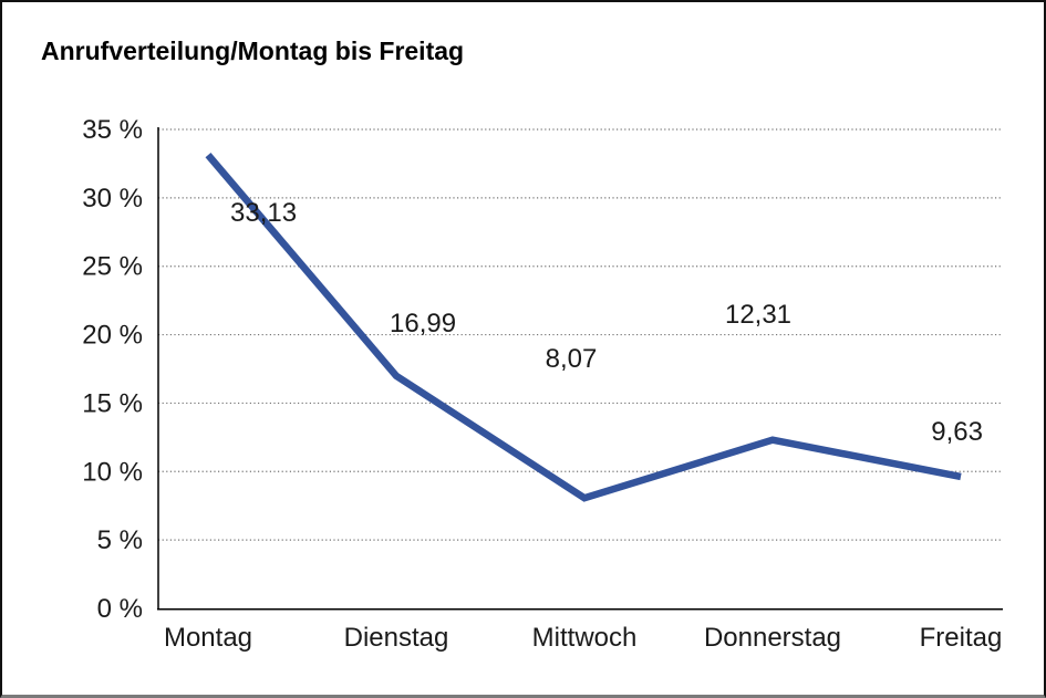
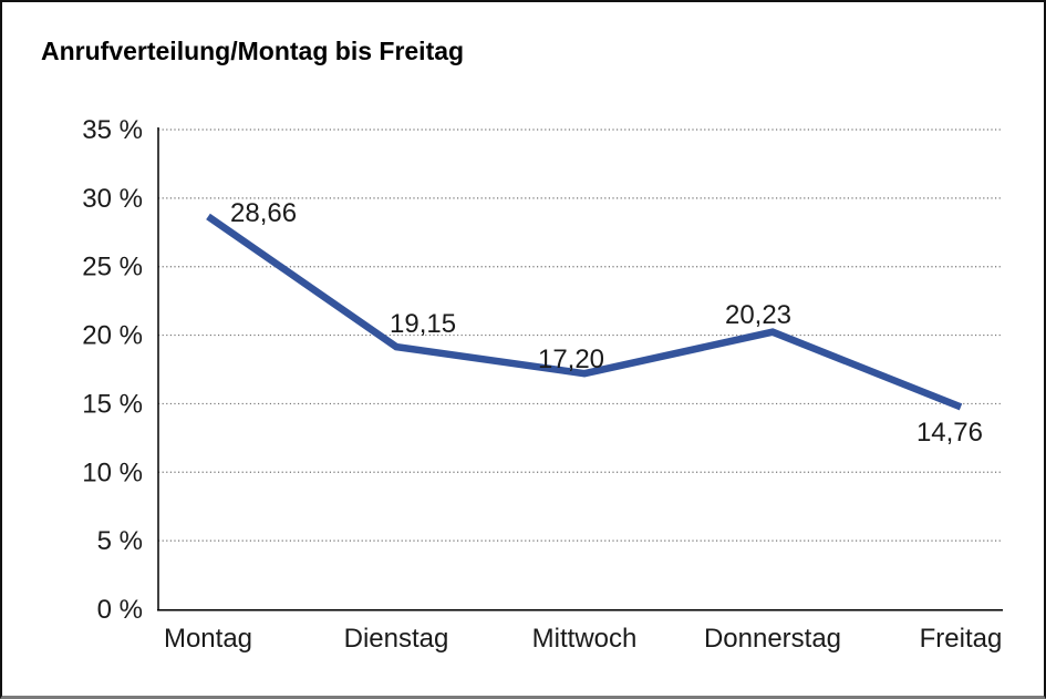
Montag: 33,13 -> 28,66
Dienstag: 16,99 -> 19,15
Mittwoch: 8,07 -> 17,20
Donnerstag: 12,31 -> 20,23
Freitag: 9,63 -> 14,76
